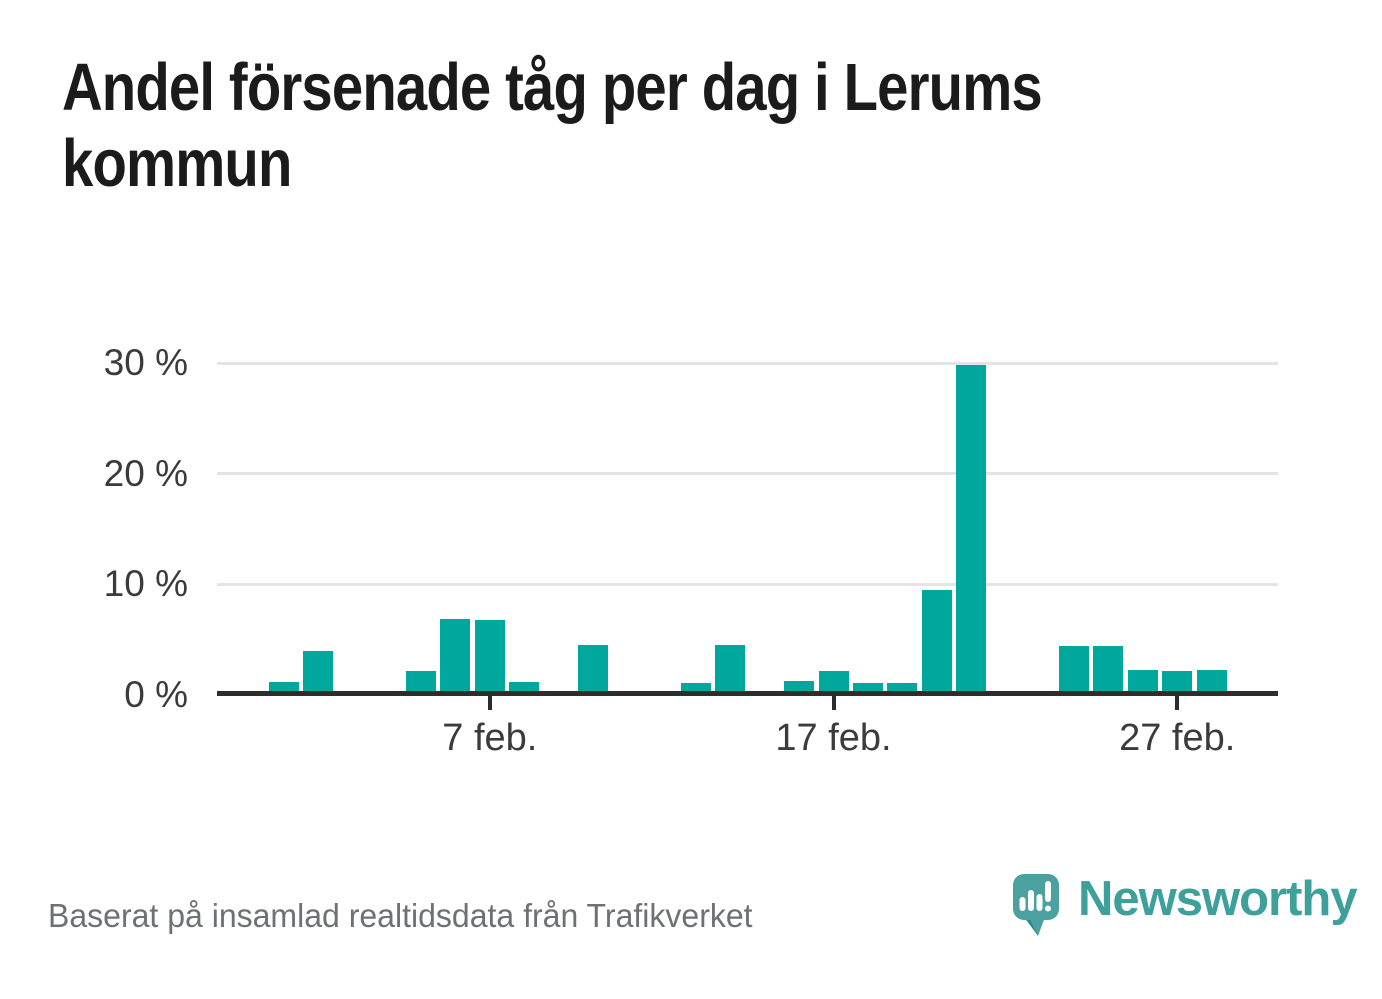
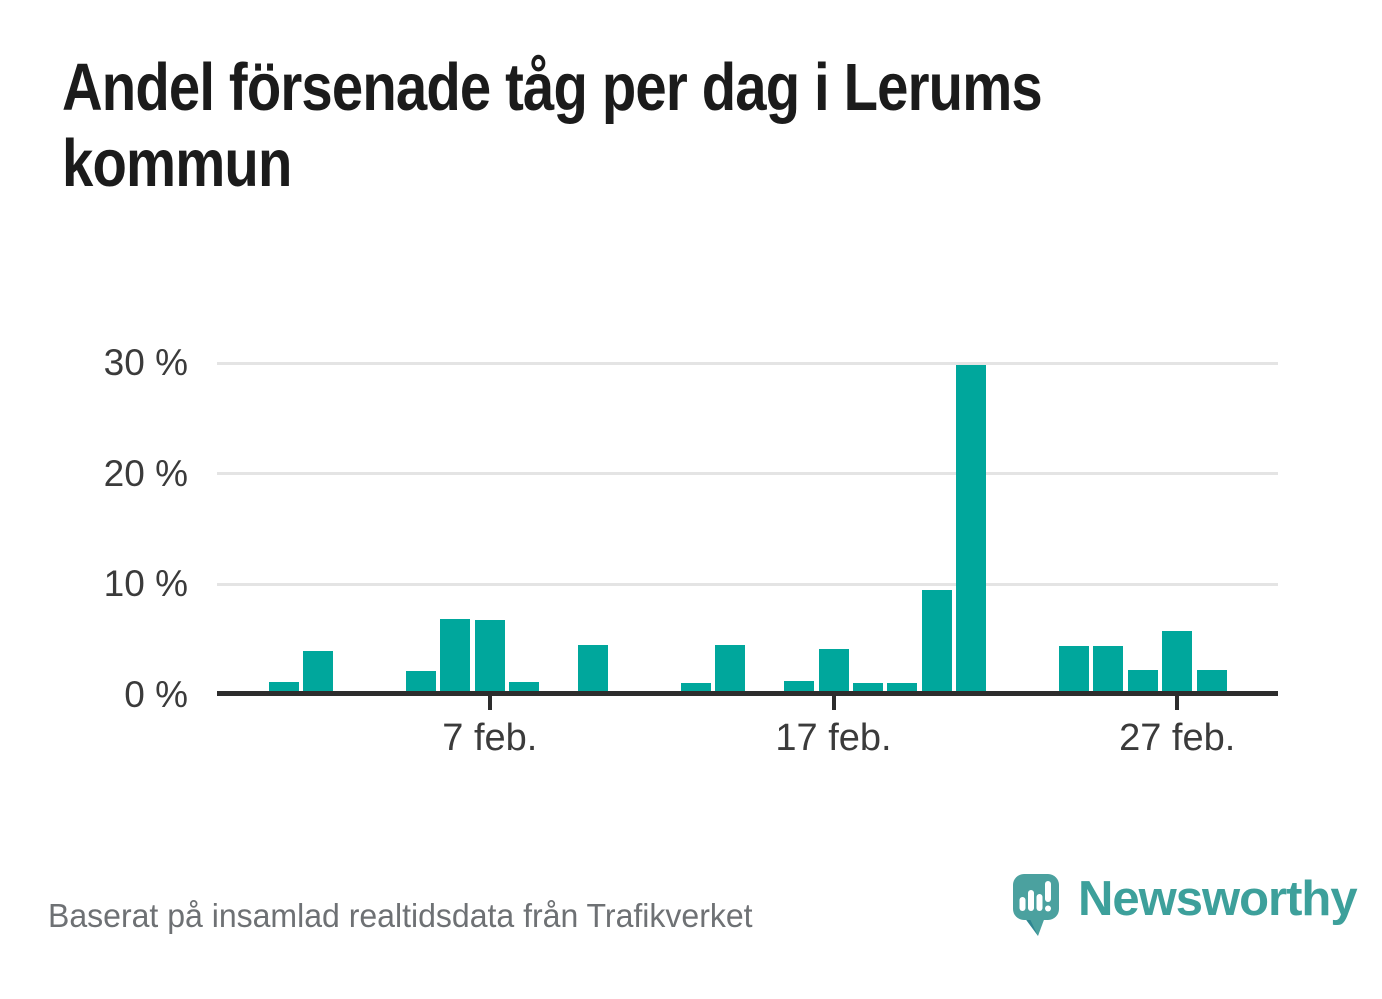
17 feb.: 2.2% -> 4.2%
27 feb.: 2.2% -> 5.8%
